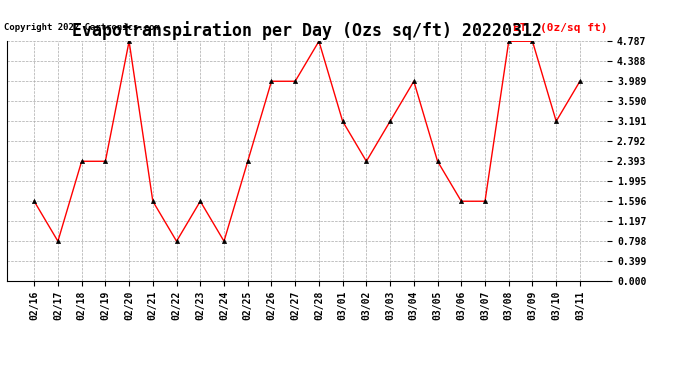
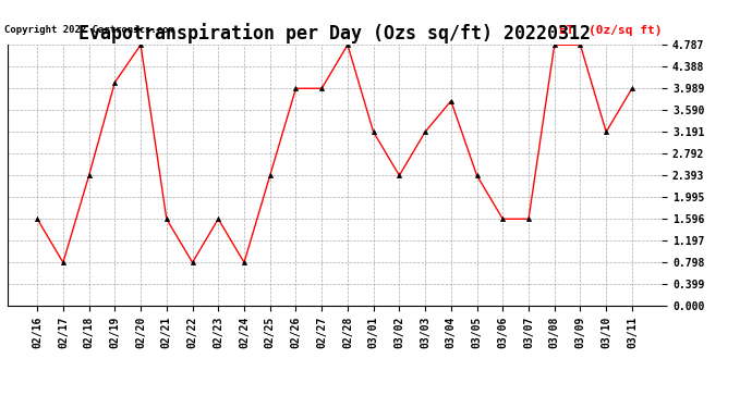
02/19: 2.39 -> 4.10
03/04: 3.99 -> 3.76
